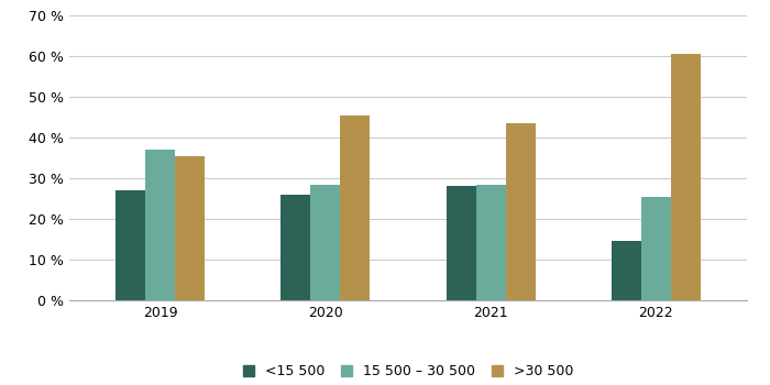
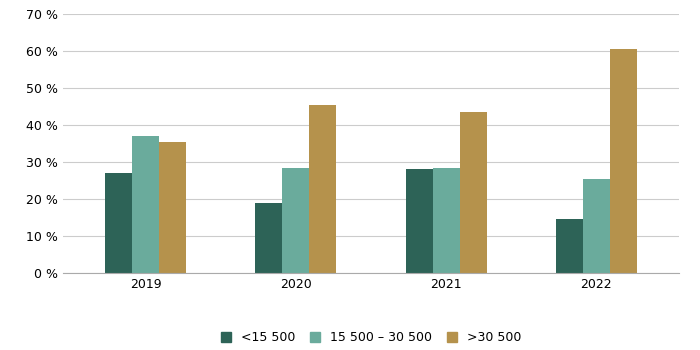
<15 500/2020: 26.0 % -> 19.0 %
